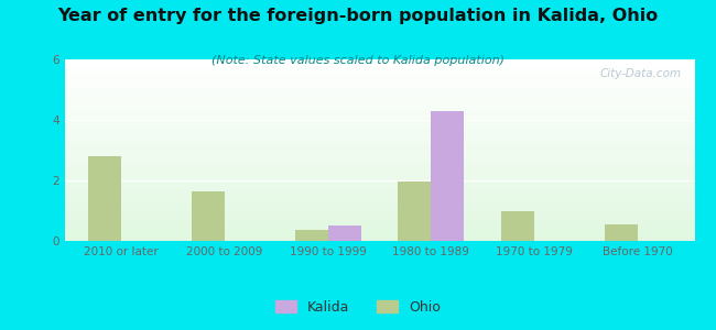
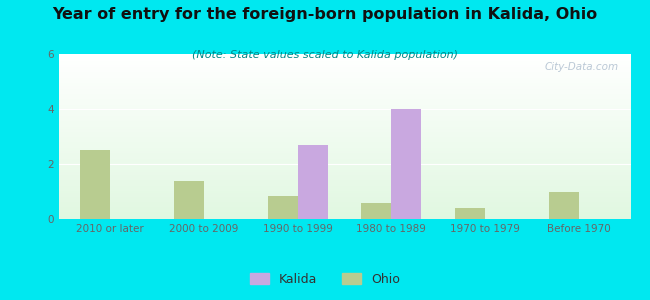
Ohio/2010 or later: 2.80 -> 2.50
Ohio/2000 to 2009: 1.65 -> 1.40
Ohio/1990 to 1999: 0.35 -> 0.85
Kalida/1990 to 1999: 0.5 -> 2.7
Ohio/1980 to 1989: 1.95 -> 0.60
Kalida/1980 to 1989: 4.3 -> 4.0
Ohio/1970 to 1979: 1.00 -> 0.40
Ohio/Before 1970: 0.55 -> 1.00
